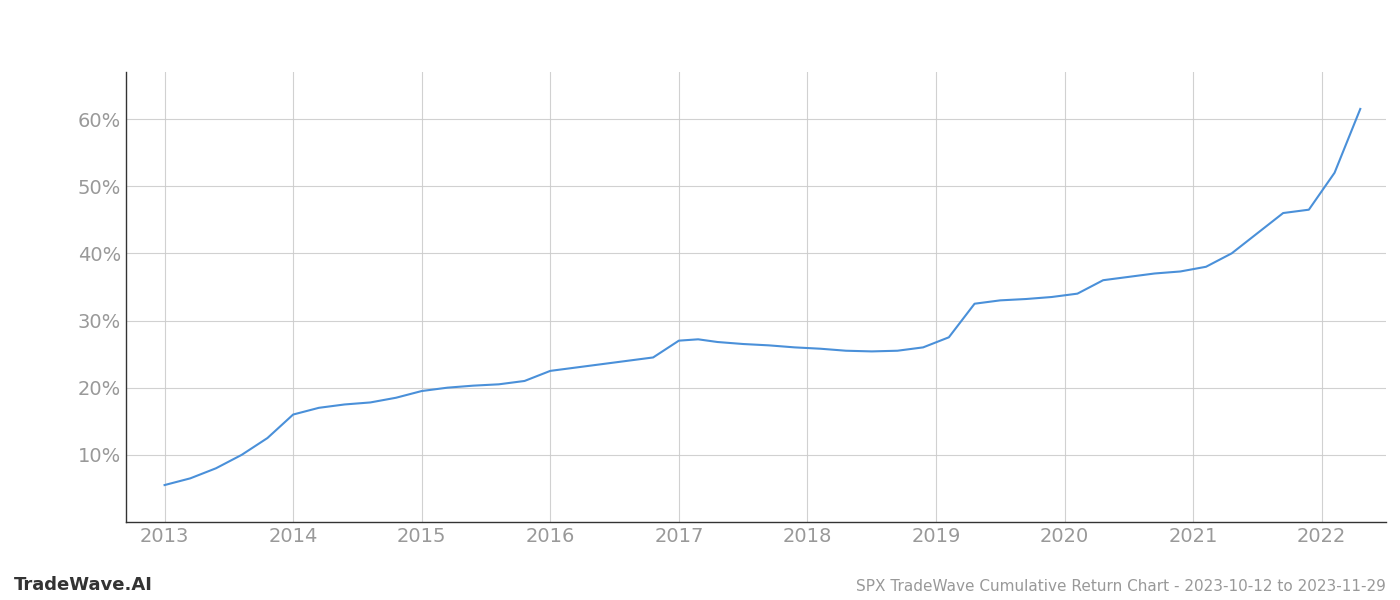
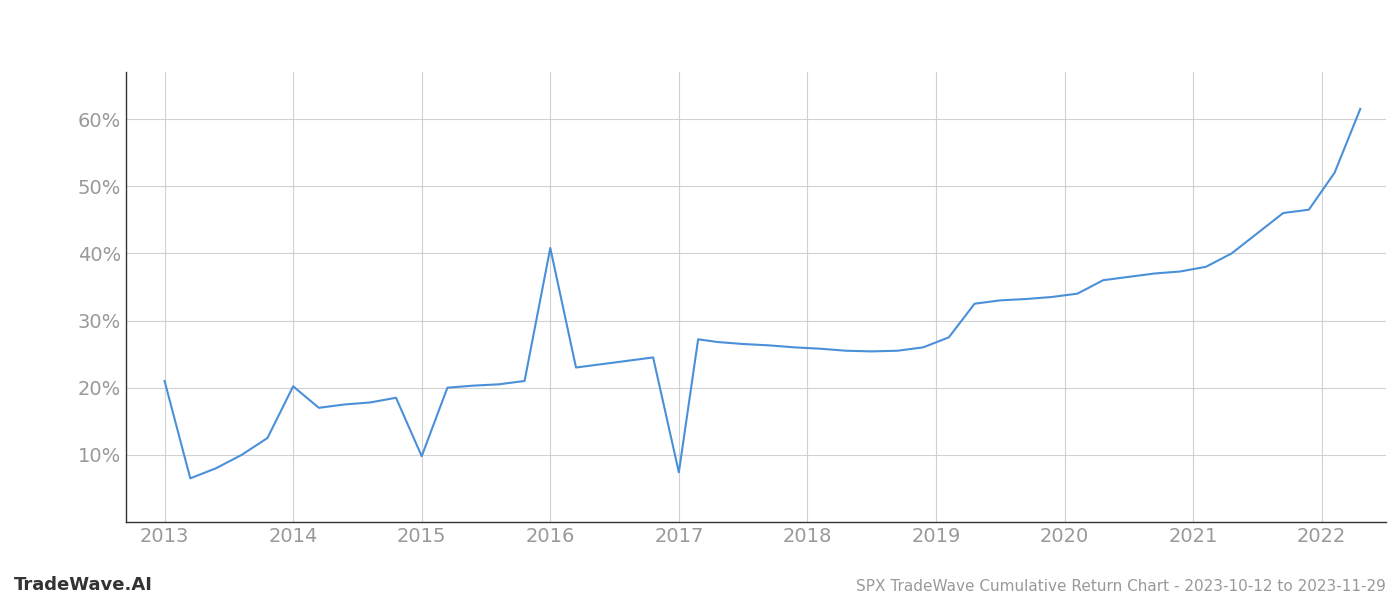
2013: 5.5% -> 21.0%
2014: 16.0% -> 20.2%
2015: 19.5% -> 9.8%
2016: 22.5% -> 40.8%
2017: 27.0% -> 7.4%
